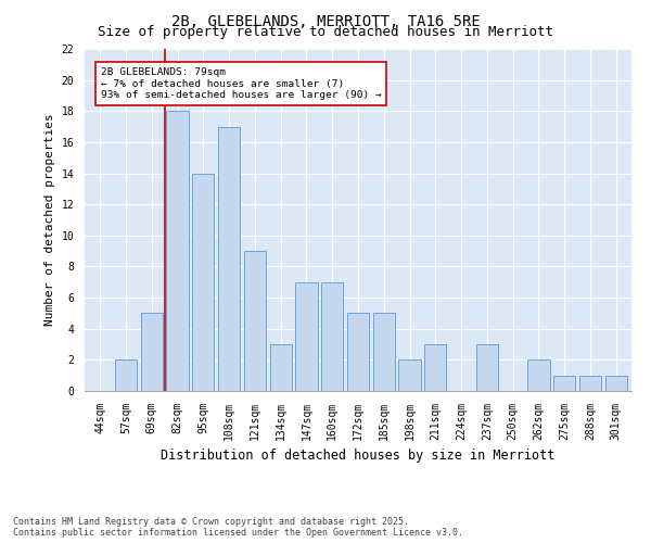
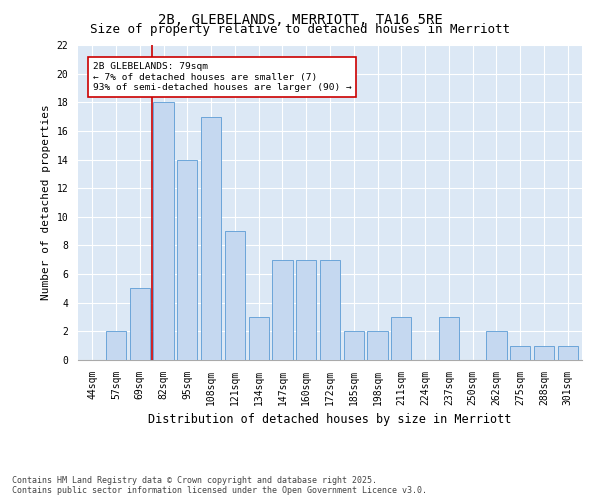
172sqm: 5 -> 7
185sqm: 5 -> 2
